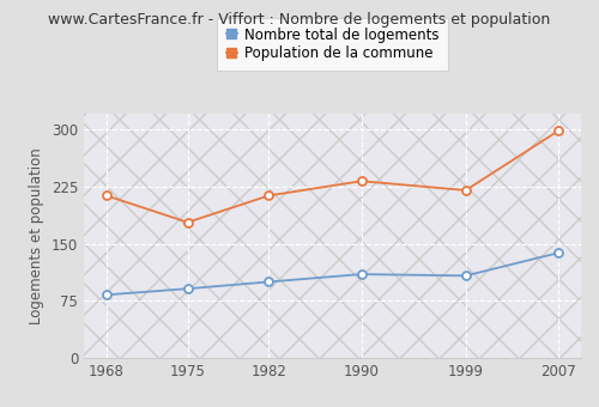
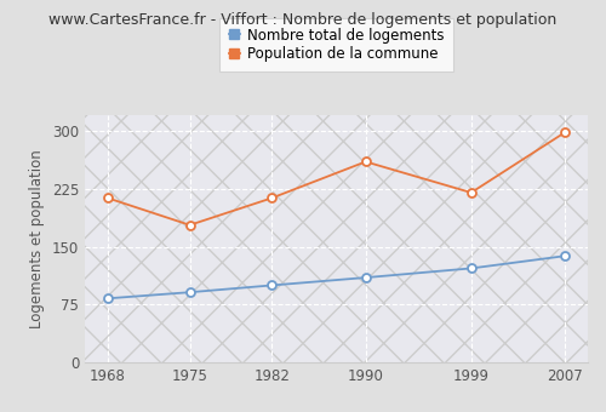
Population de la commune/1990: 232 -> 260
Nombre total de logements/1999: 108 -> 122
